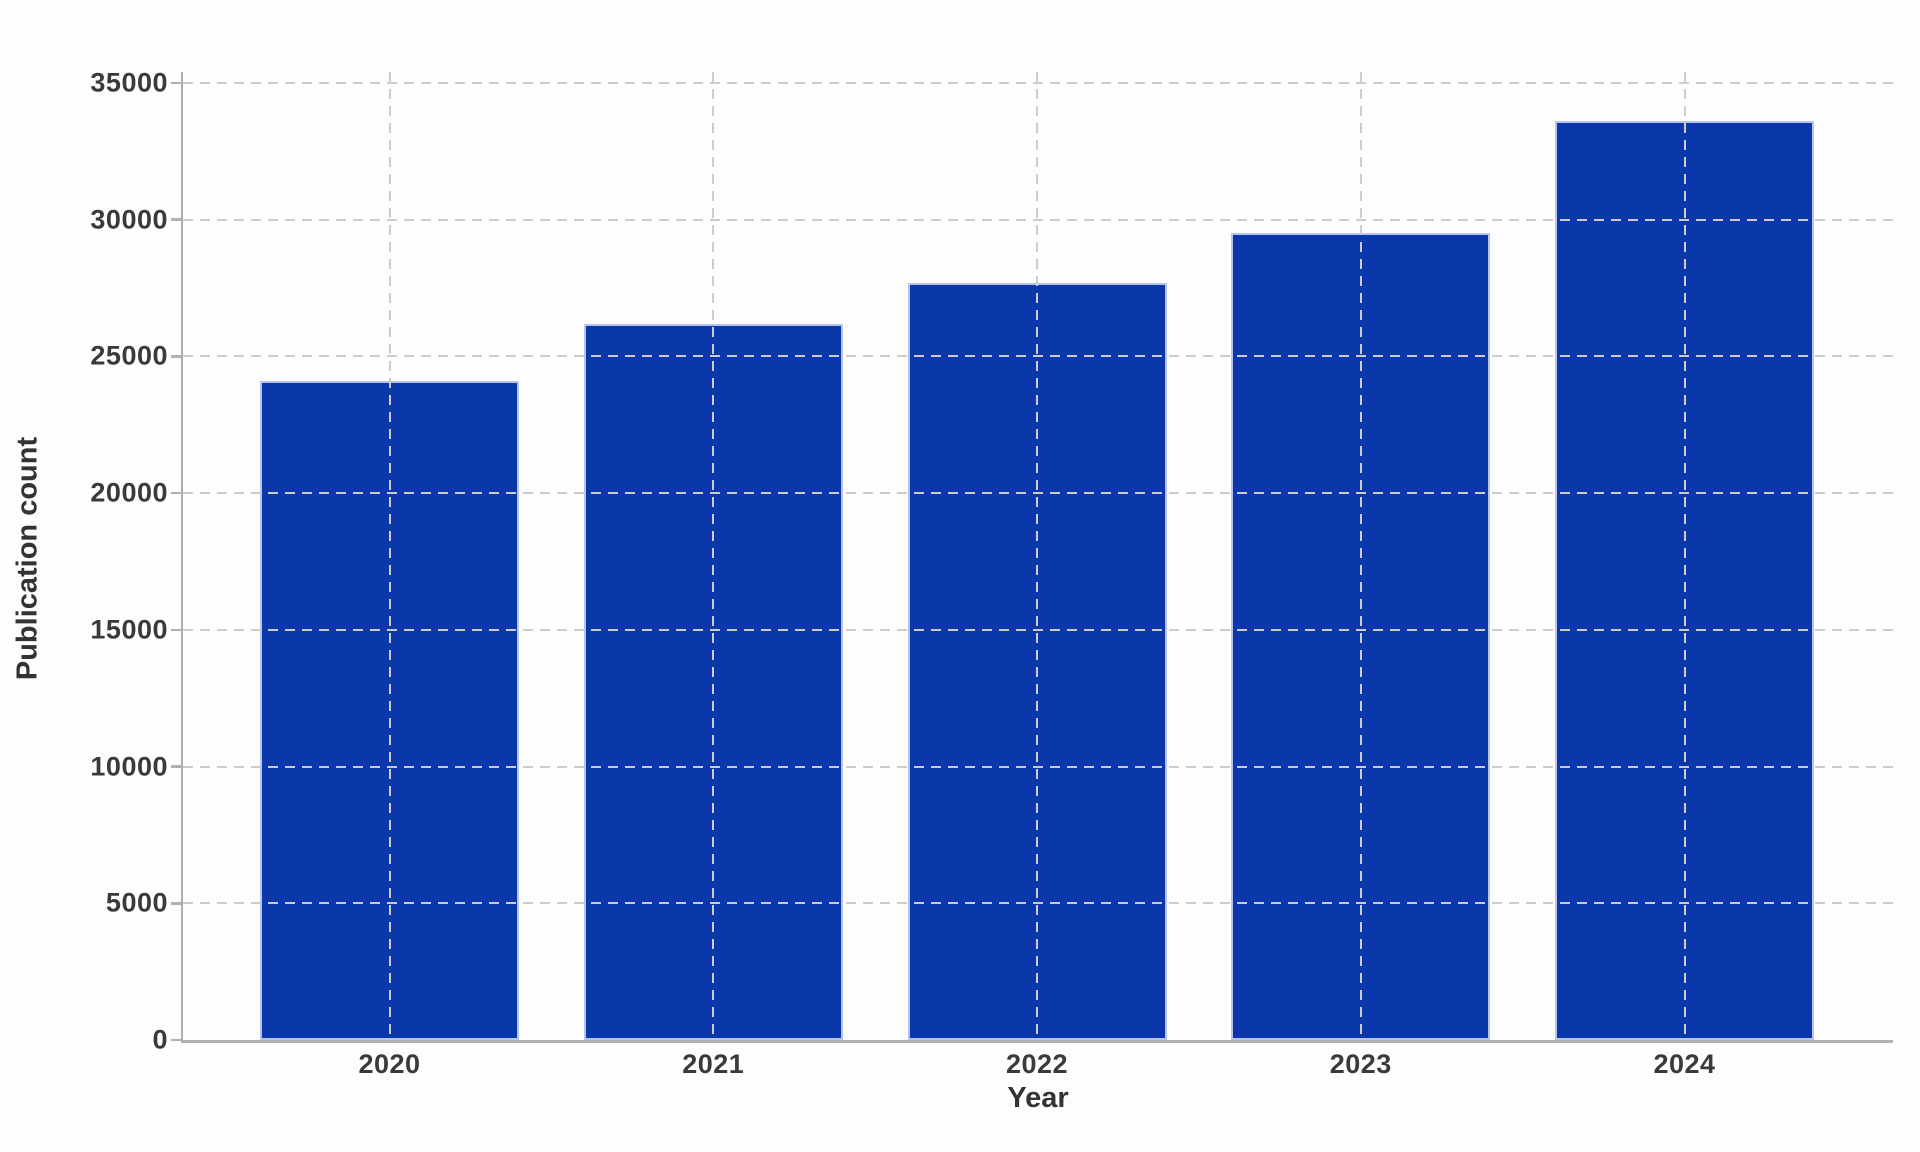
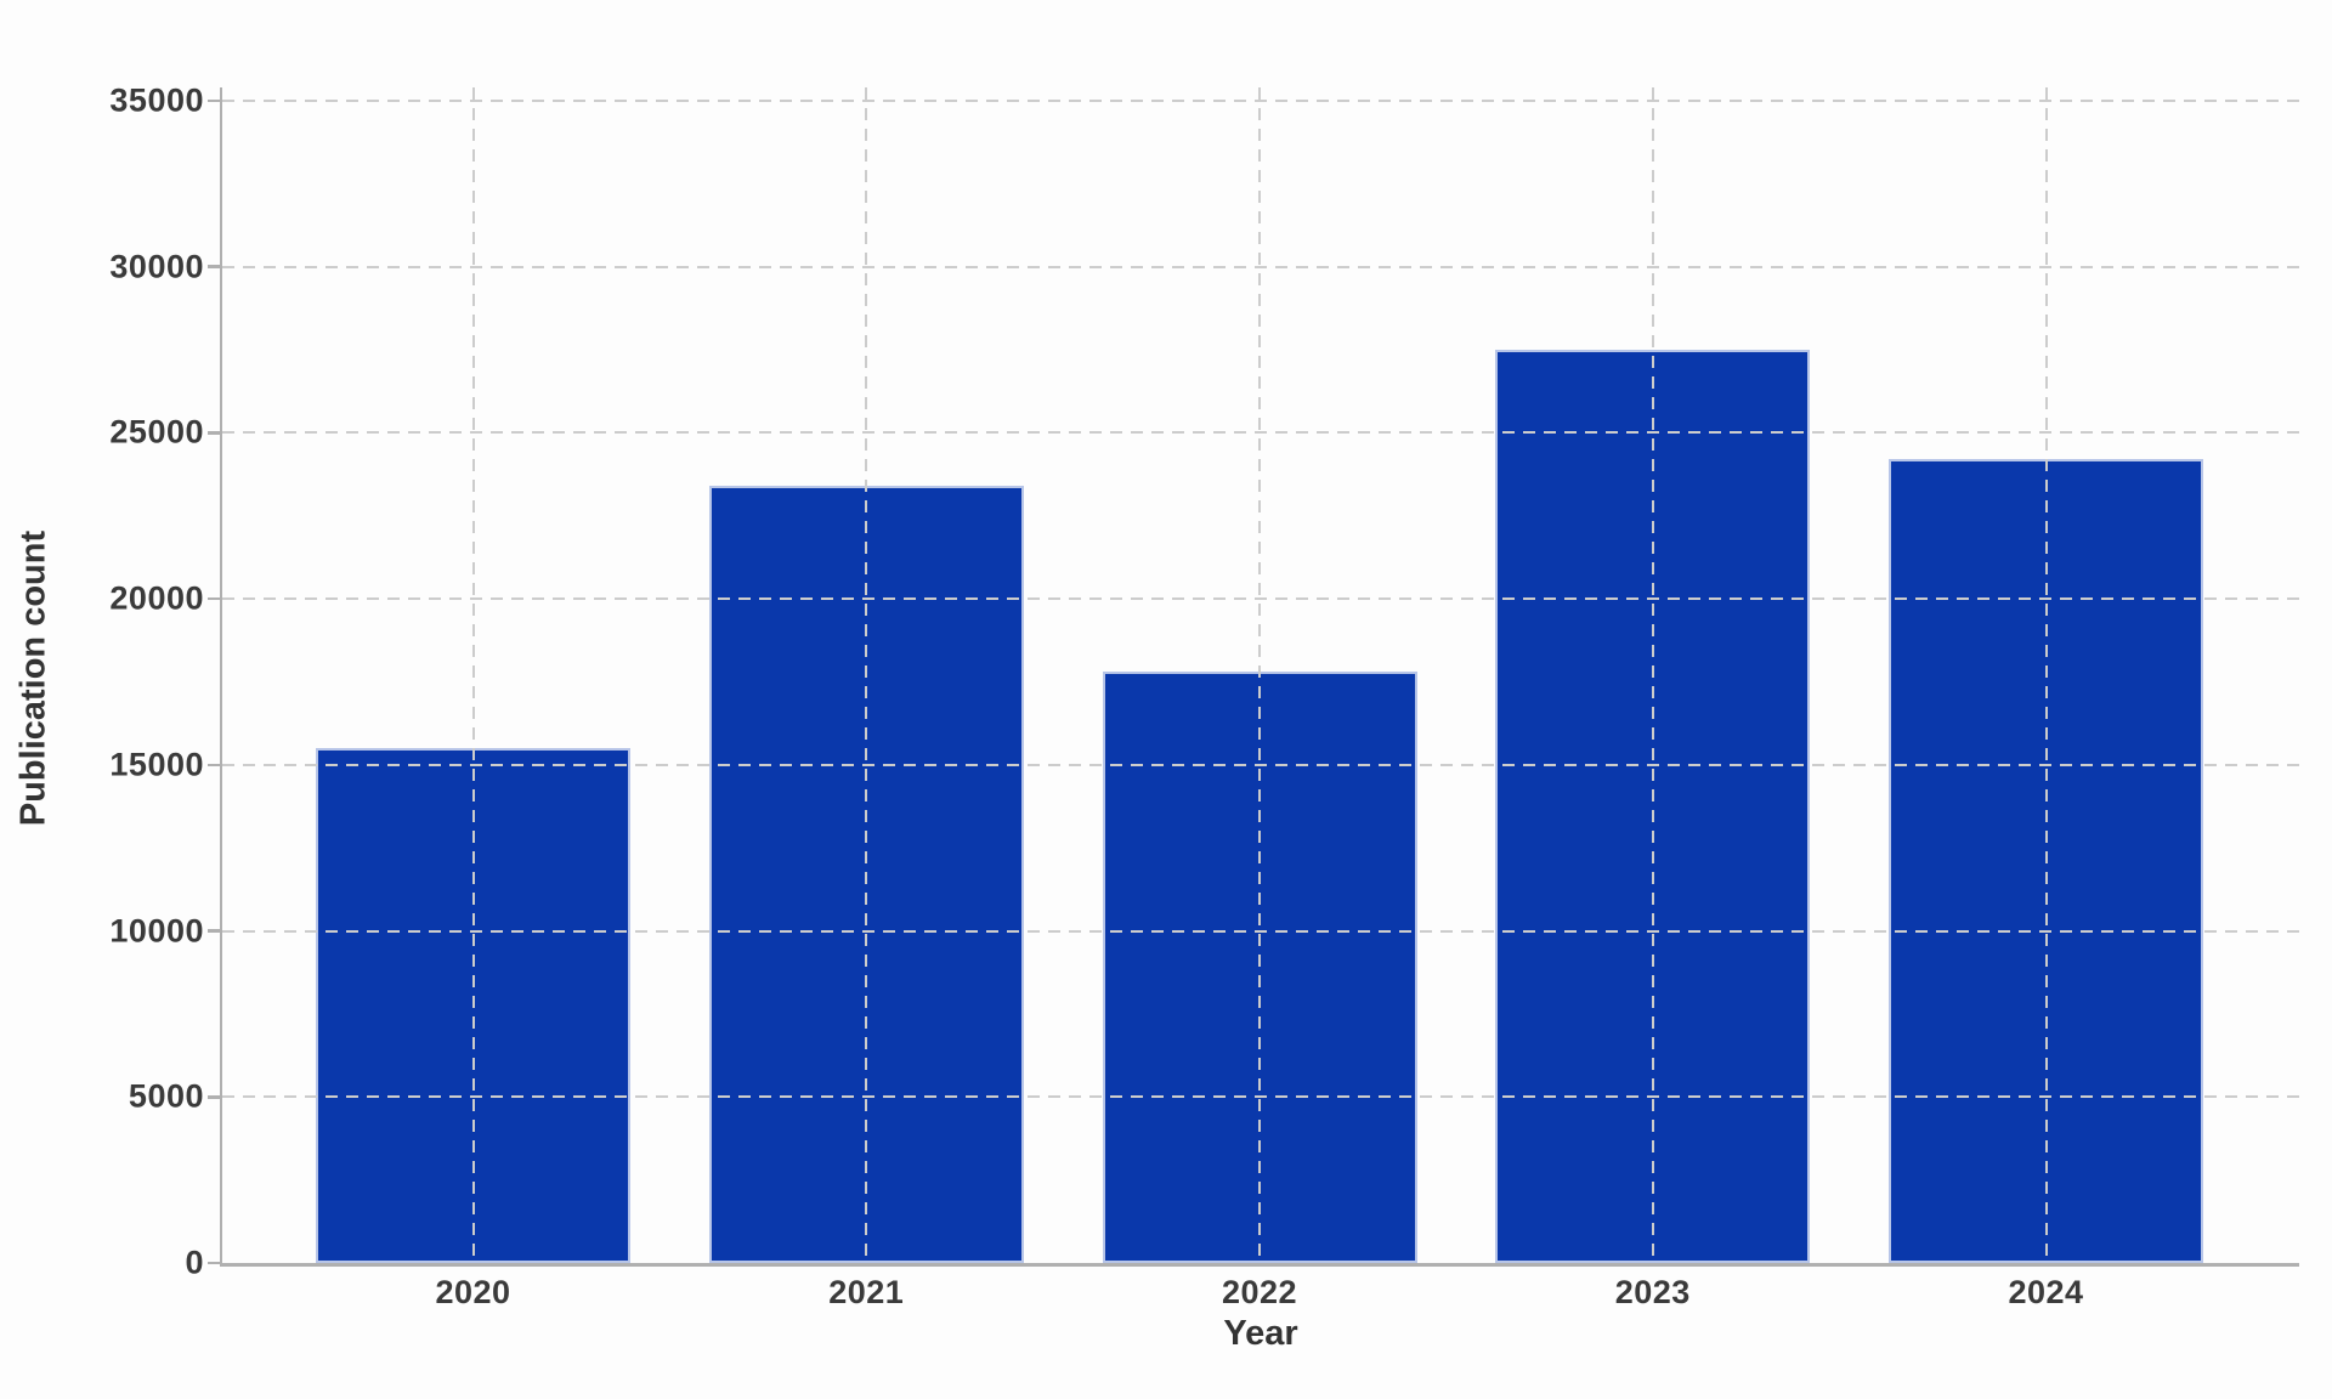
2020: 24100 -> 15500
2021: 26200 -> 23400
2022: 27700 -> 17800
2023: 29500 -> 27500
2024: 33600 -> 24200
